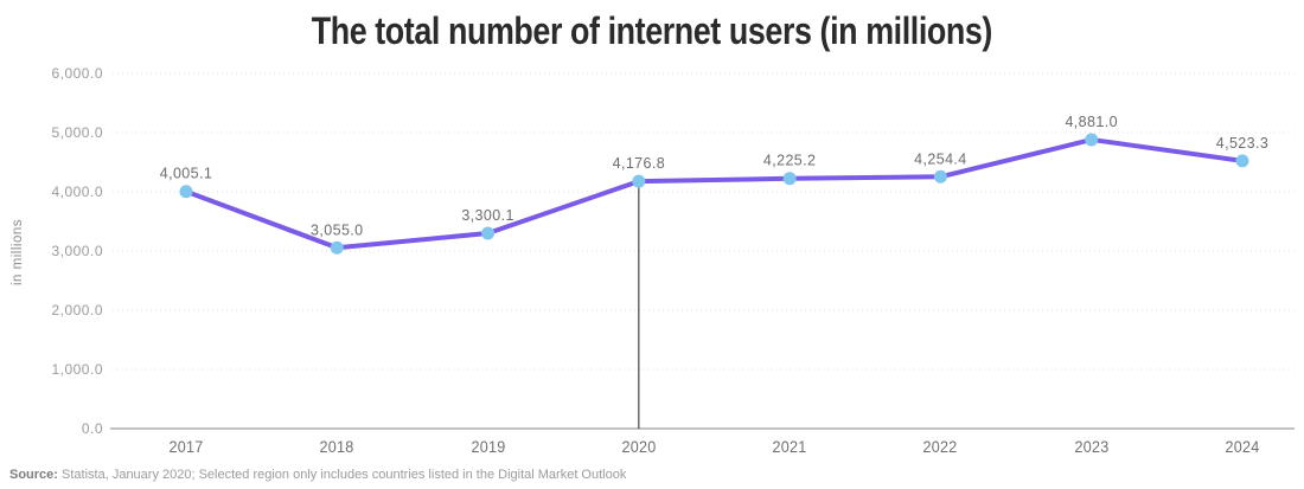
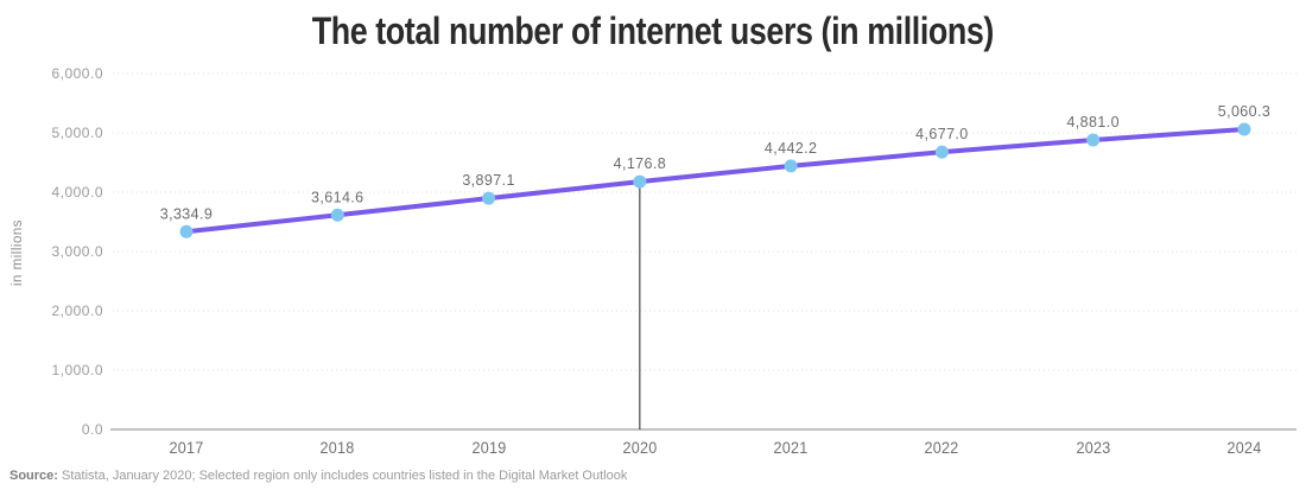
2017: 4,005.1 -> 3,334.9
2018: 3,055.0 -> 3,614.6
2019: 3,300.1 -> 3,897.1
2021: 4,225.2 -> 4,442.2
2022: 4,254.4 -> 4,677.0
2024: 4,523.3 -> 5,060.3
